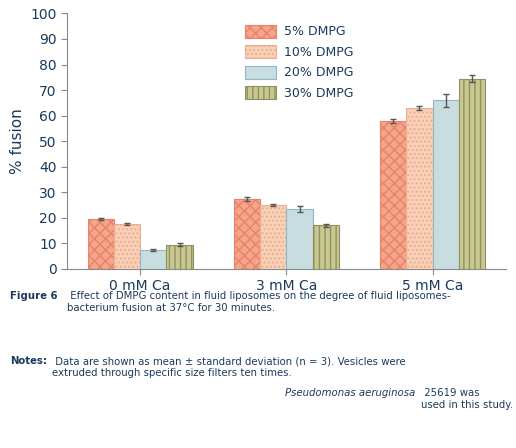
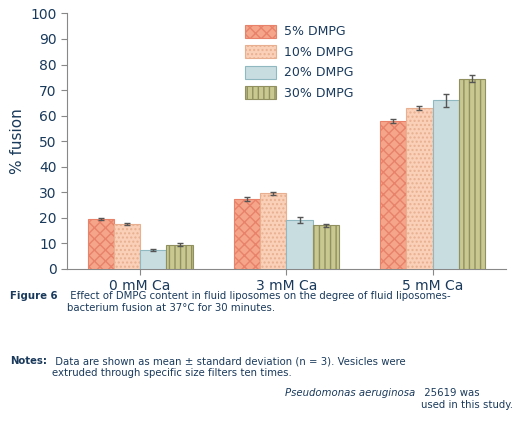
10% DMPG/3 mM Ca: 25.0 -> 29.5
20% DMPG/3 mM Ca: 23.5 -> 19.0
